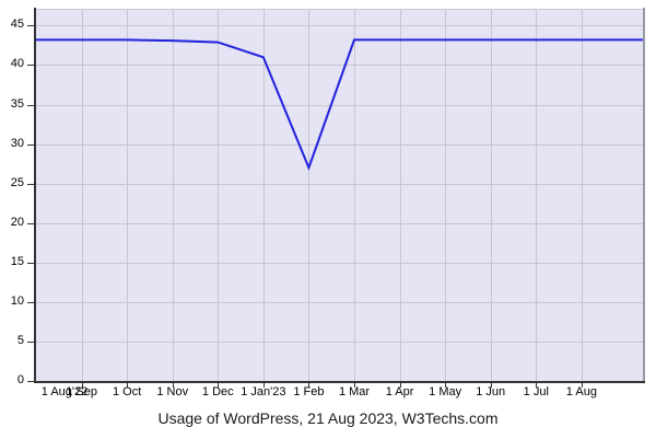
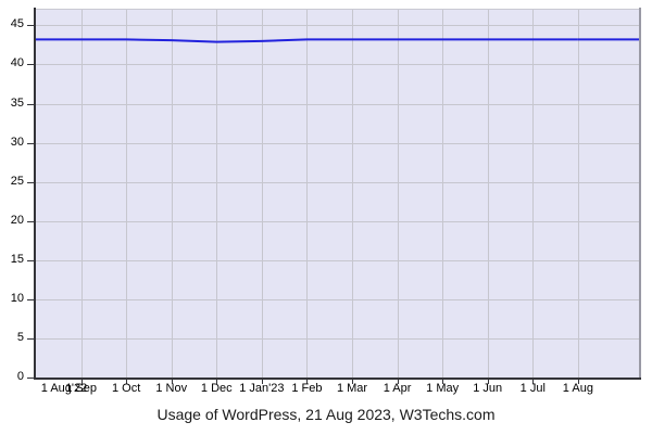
1 Jan'23: 41 -> 43
1 Feb: 27 -> 43
